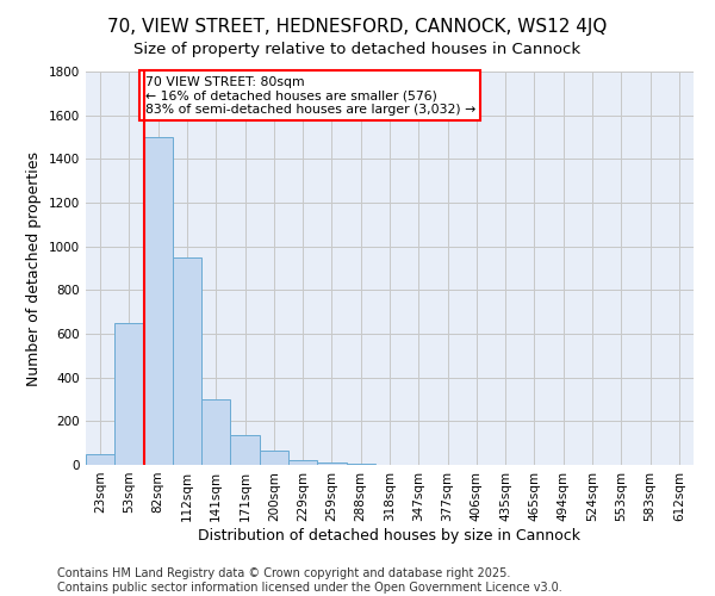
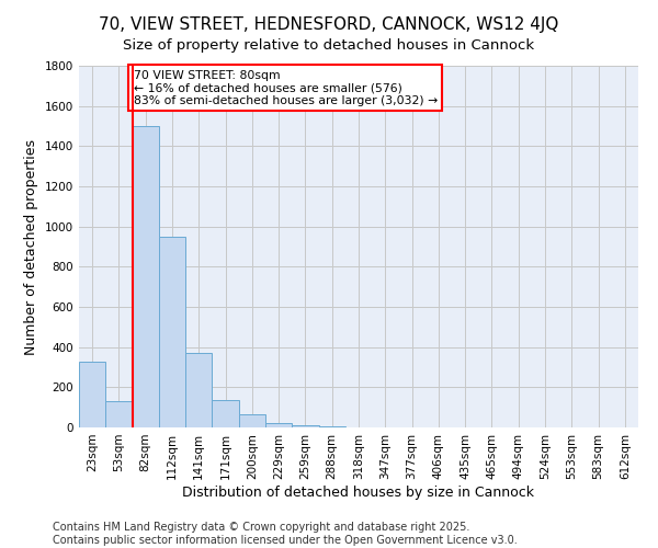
23sqm: 50 -> 330
53sqm: 650 -> 130
141sqm: 300 -> 370
